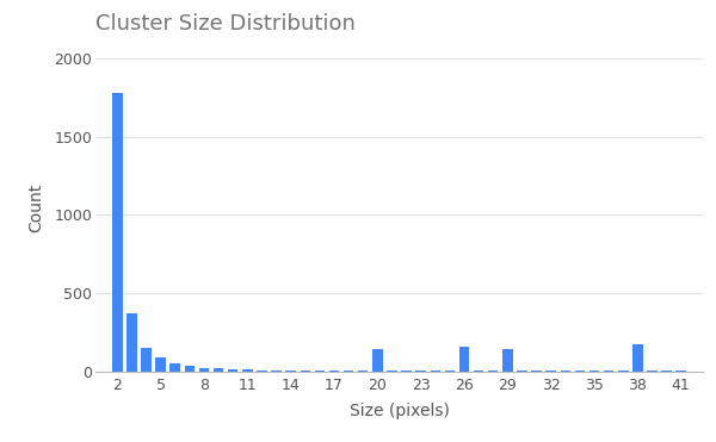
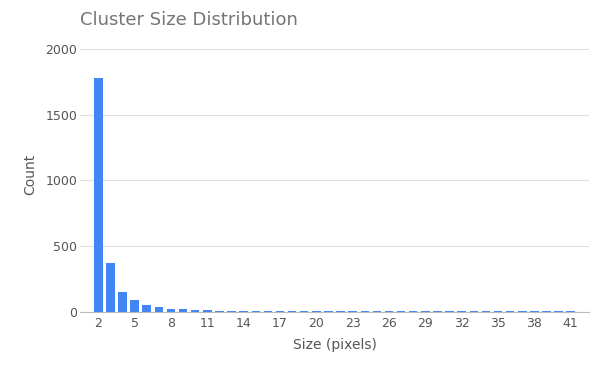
20: 140 -> 0
26: 160 -> 0
29: 140 -> 0
38: 170 -> 0
